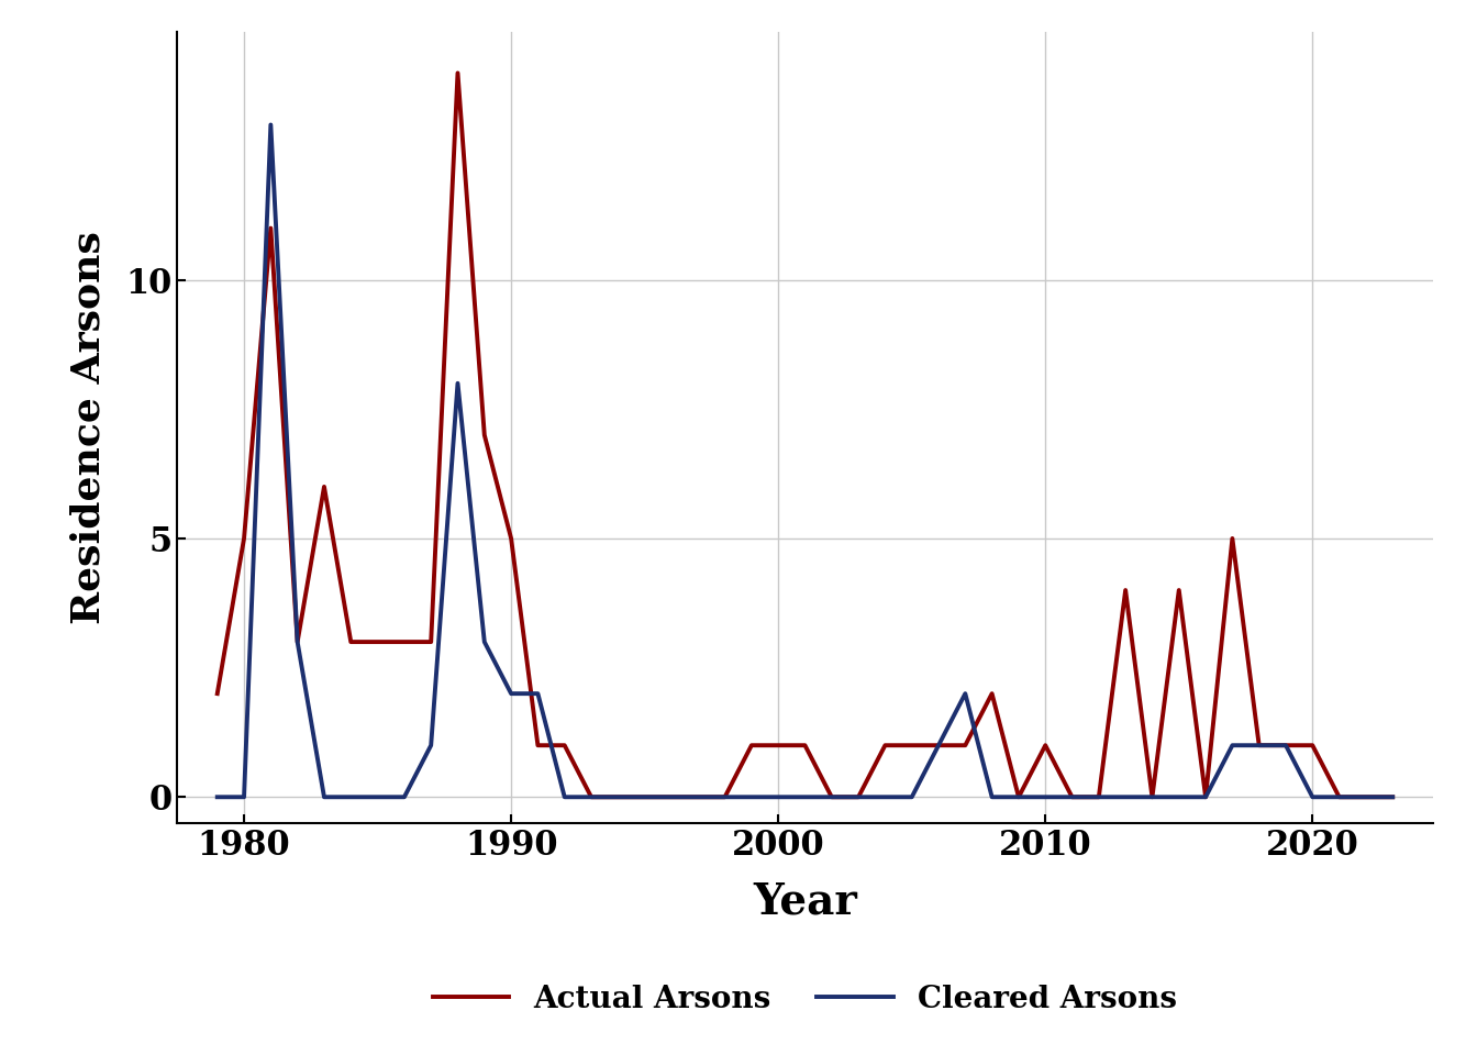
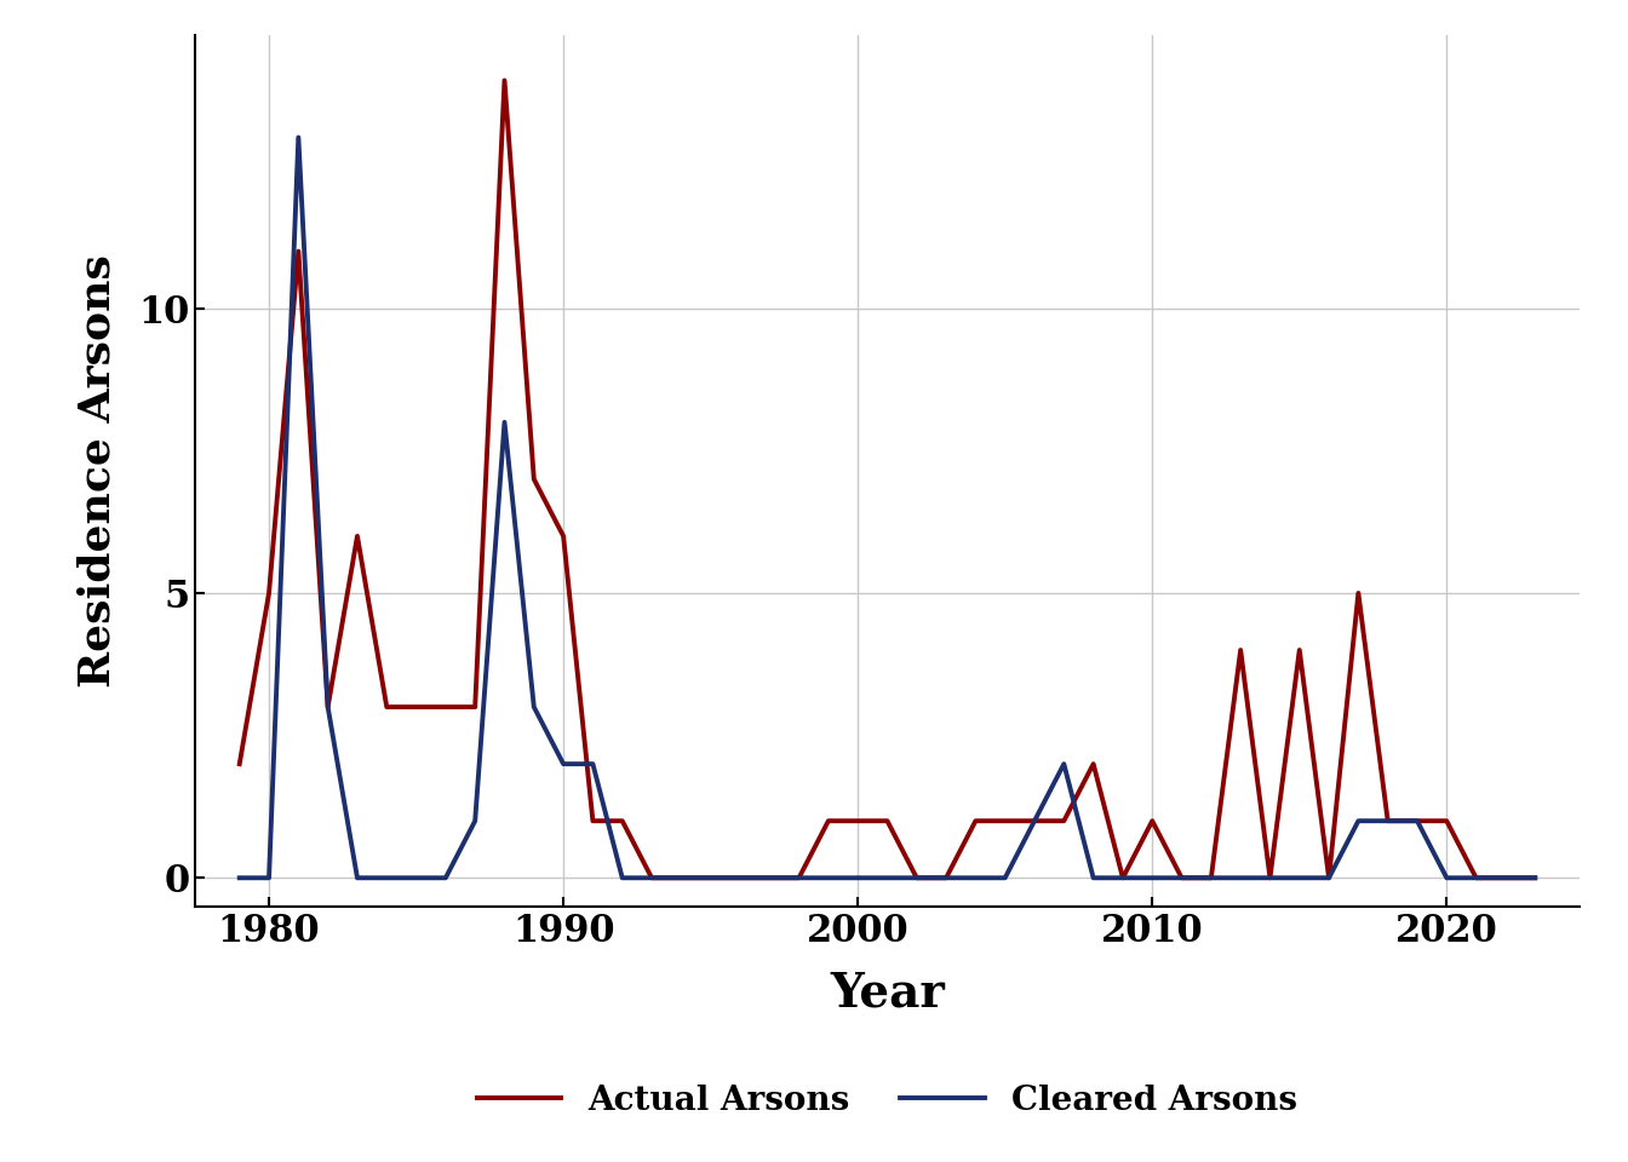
Actual Arsons/1990: 5 -> 6
